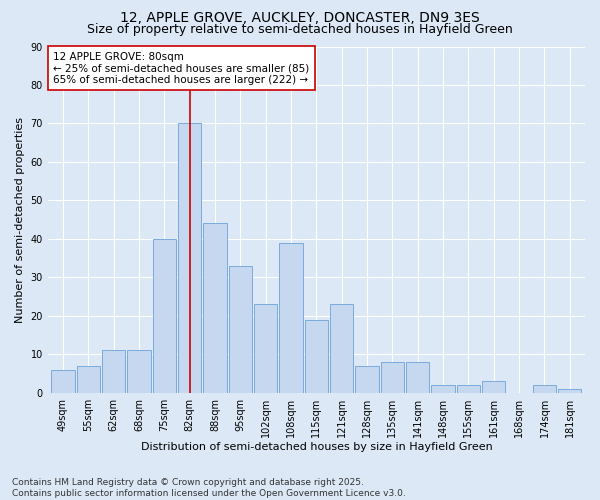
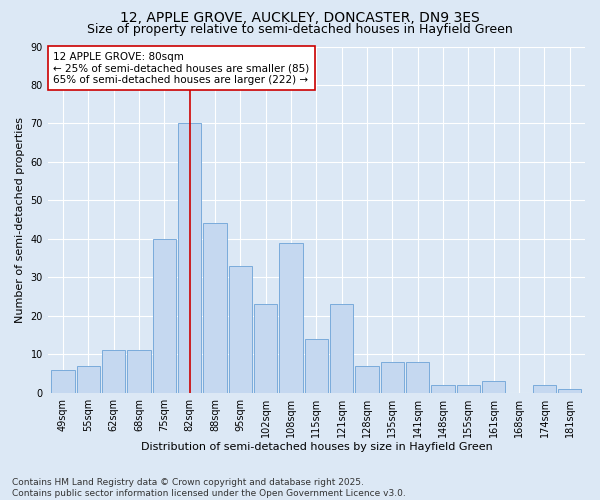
115sqm: 19 -> 14
